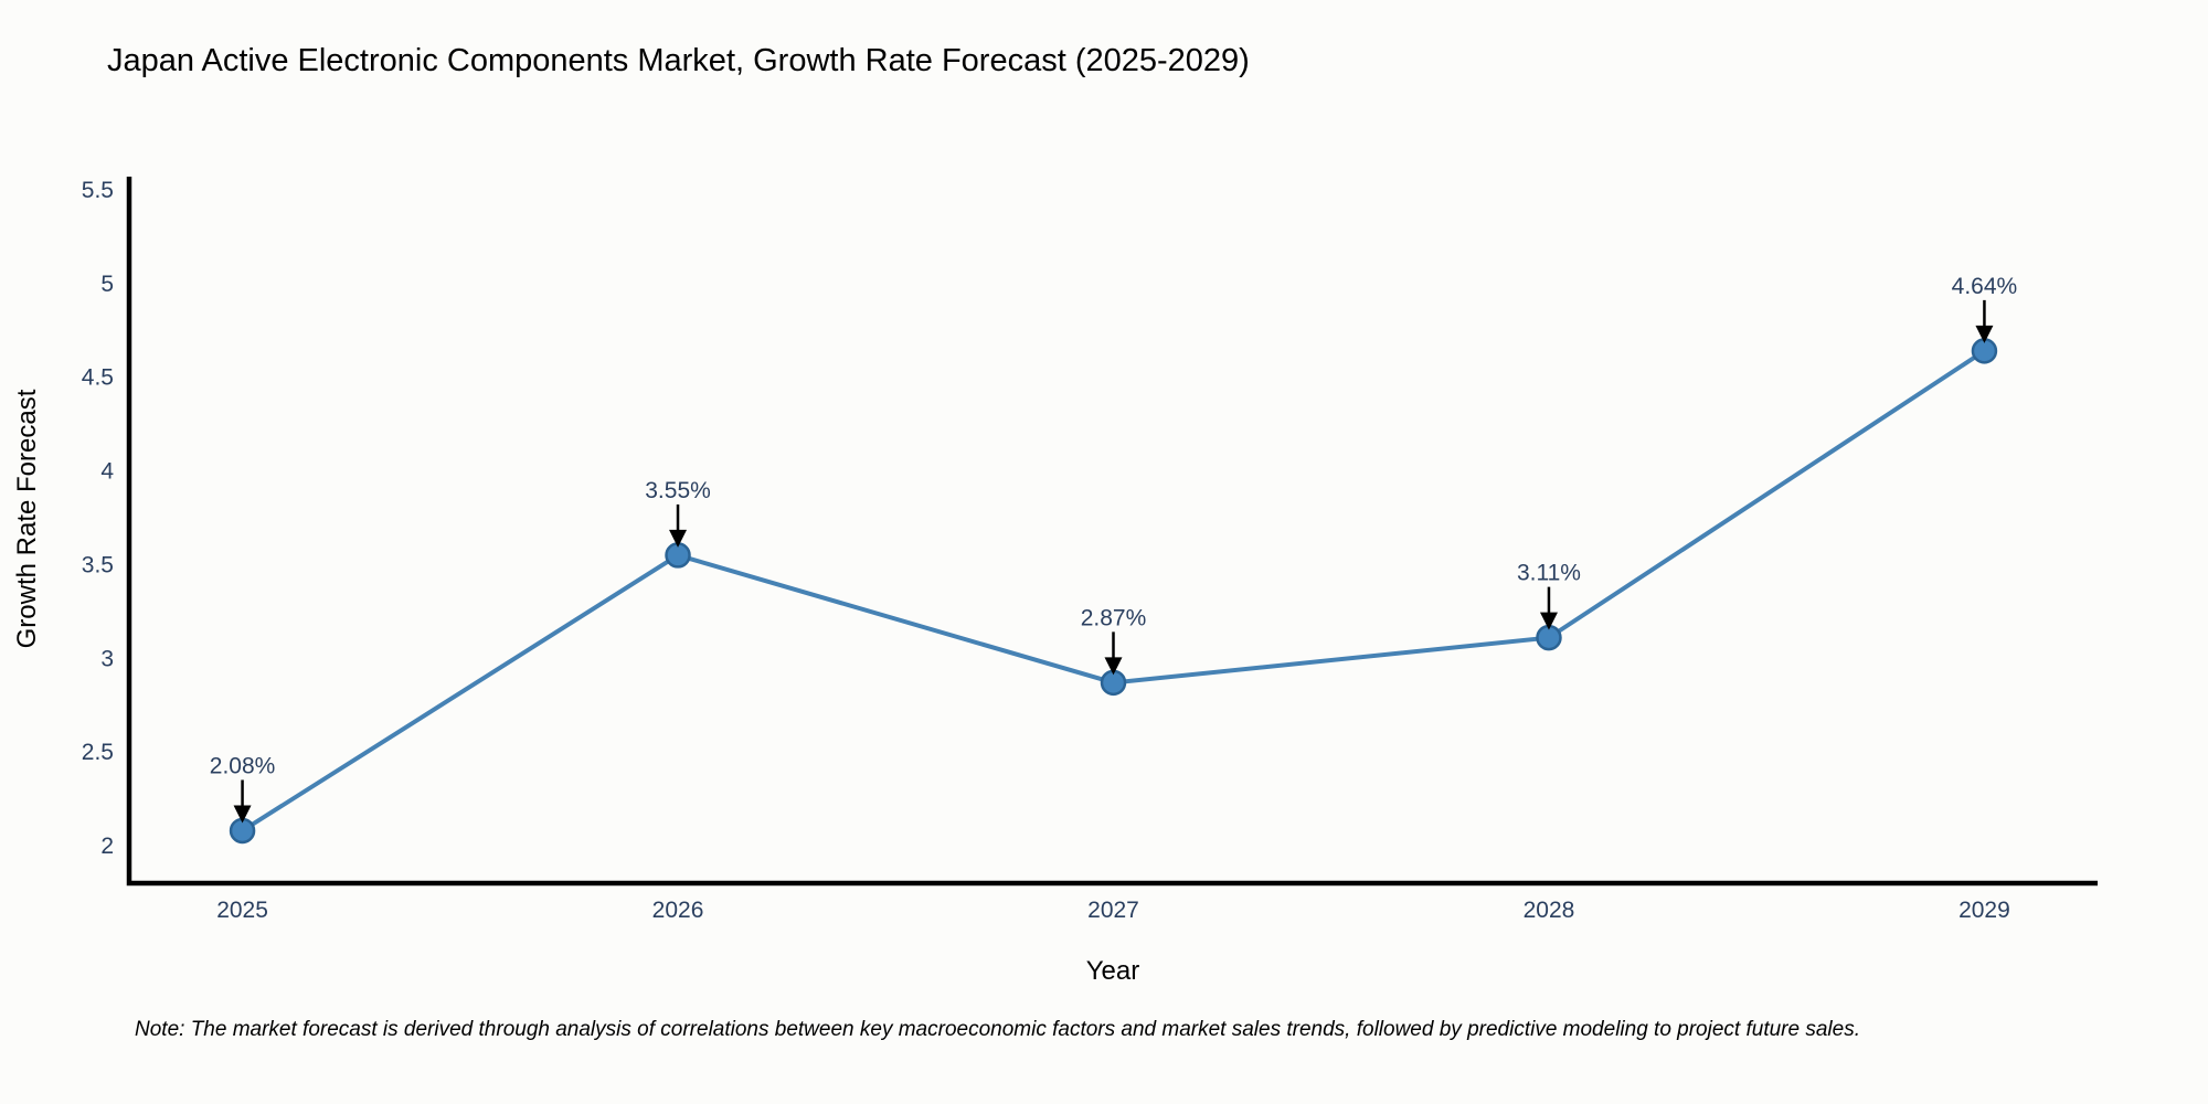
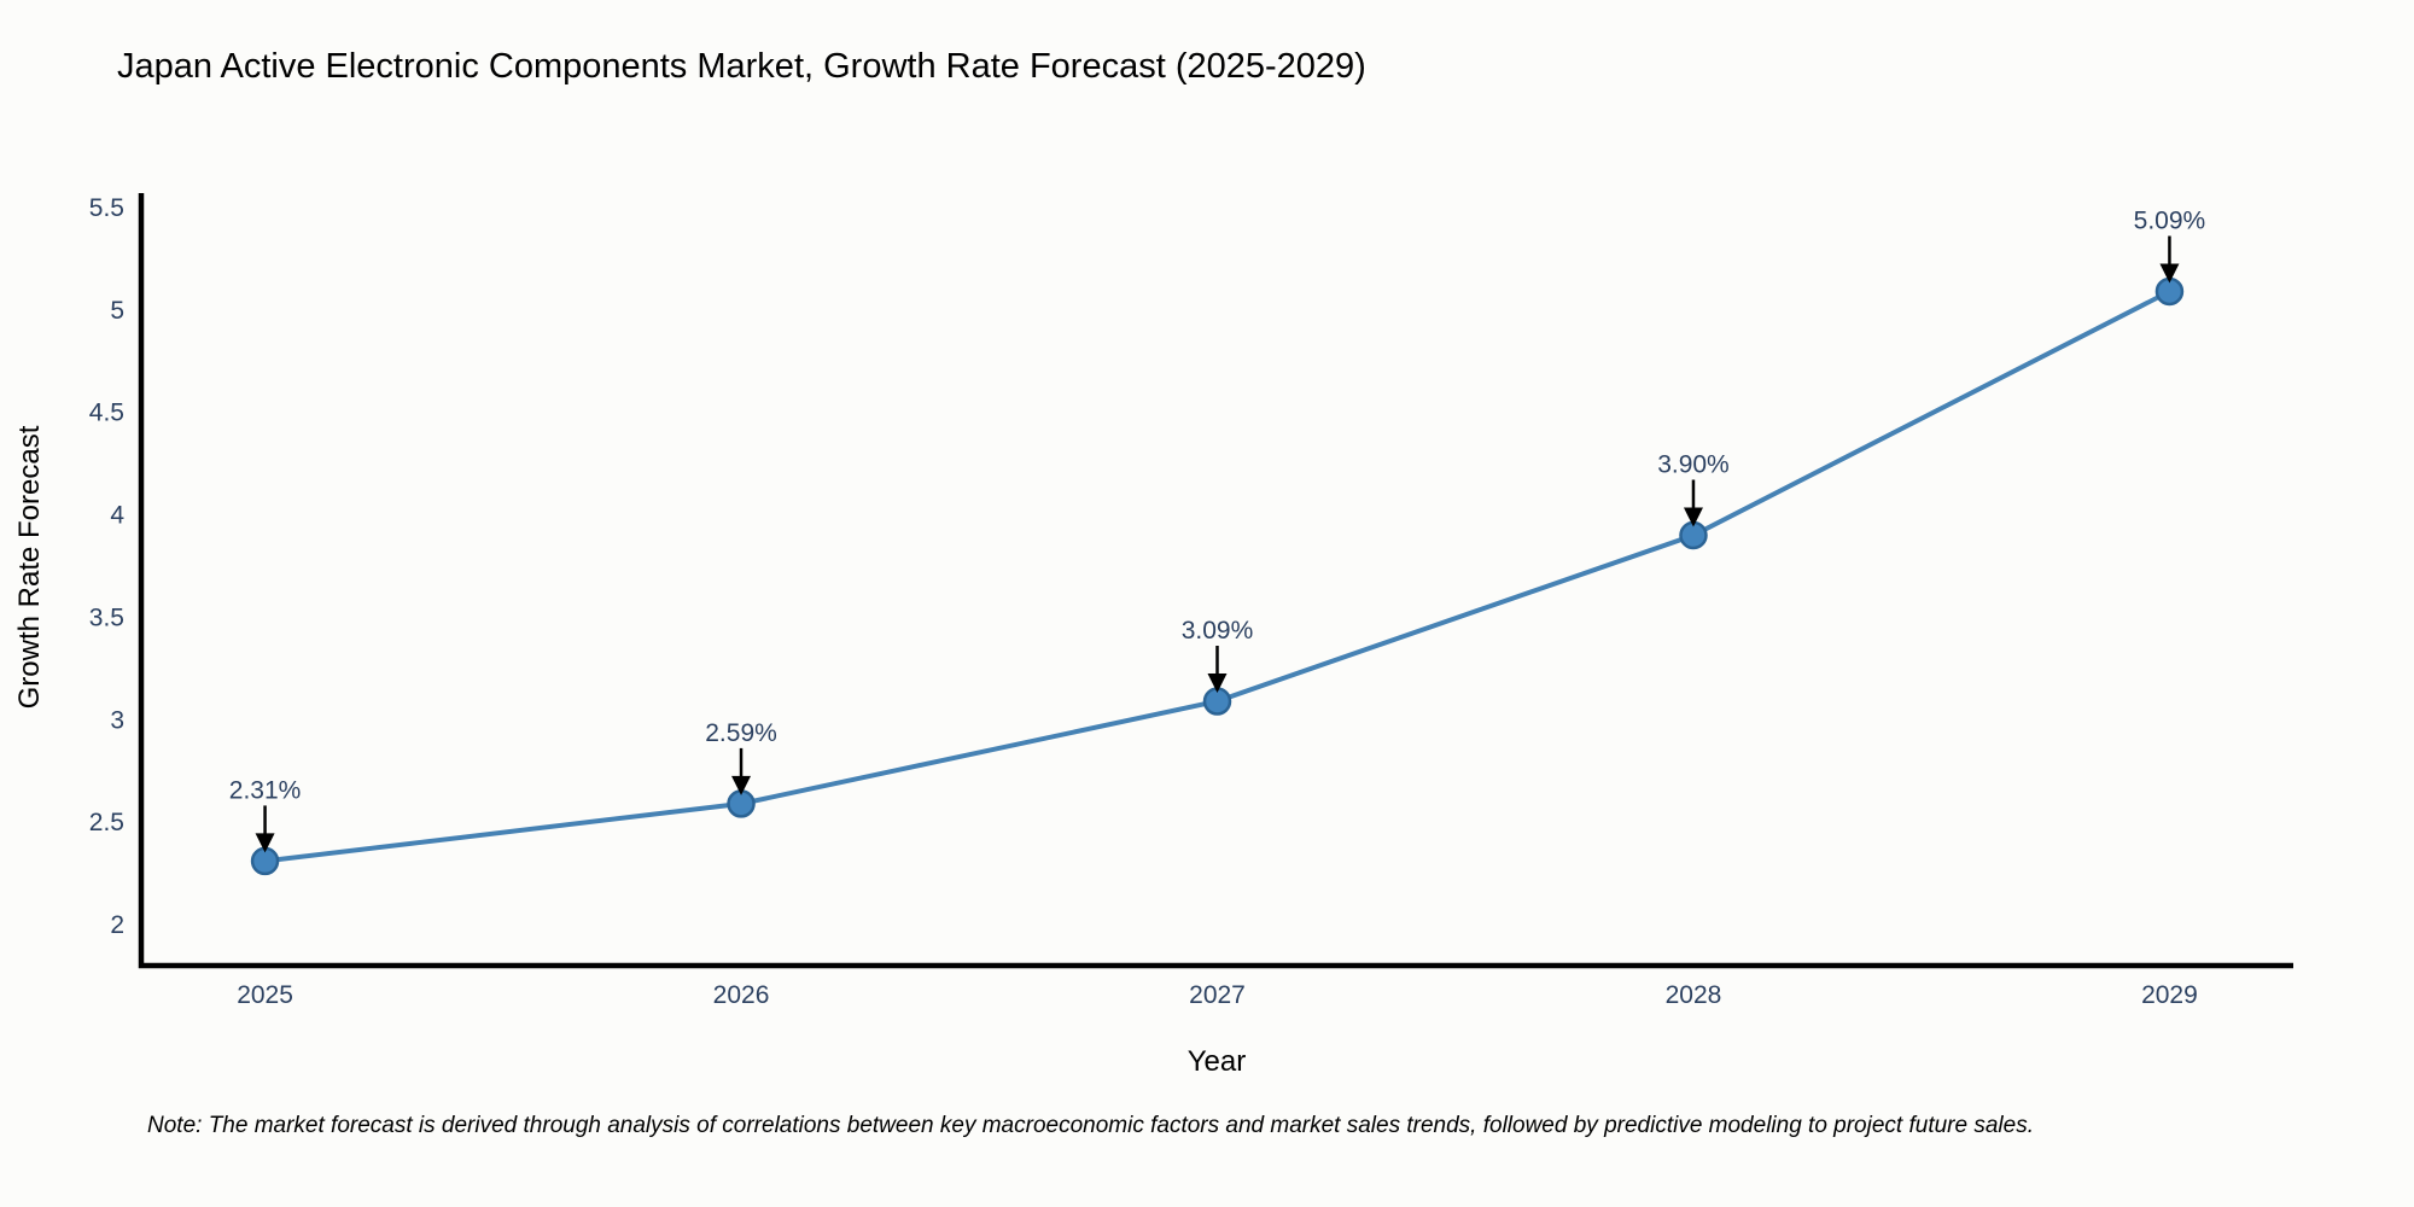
2025: 2.08% -> 2.31%
2026: 3.55% -> 2.59%
2027: 2.87% -> 3.09%
2028: 3.11% -> 3.90%
2029: 4.64% -> 5.09%
